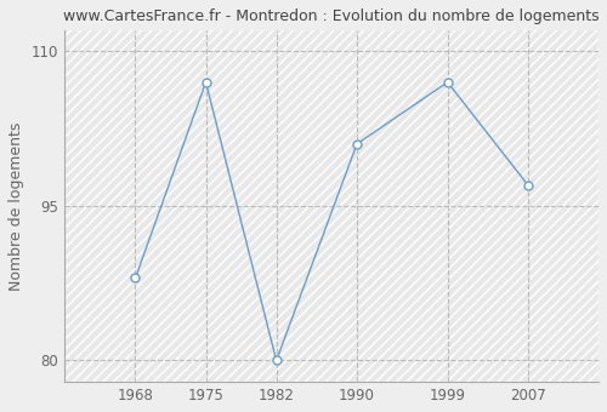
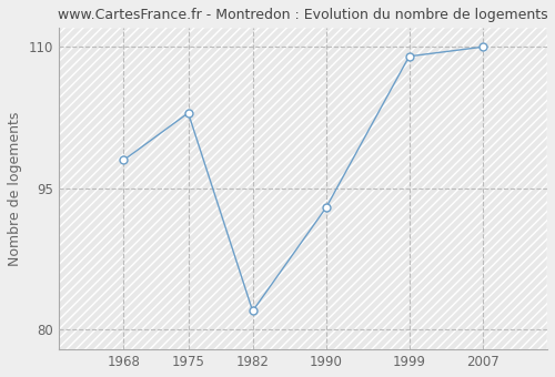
1968: 88 -> 98
1975: 107 -> 103
1982: 80 -> 82
1990: 101 -> 93
1999: 107 -> 109
2007: 97 -> 110
